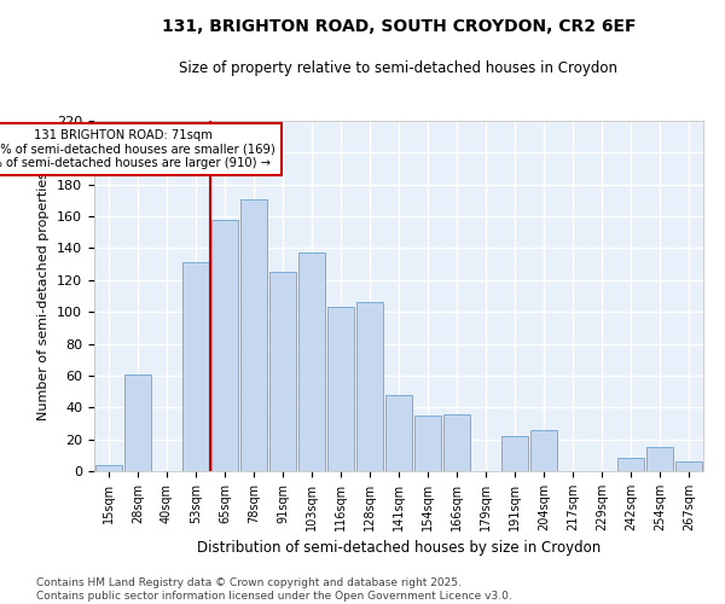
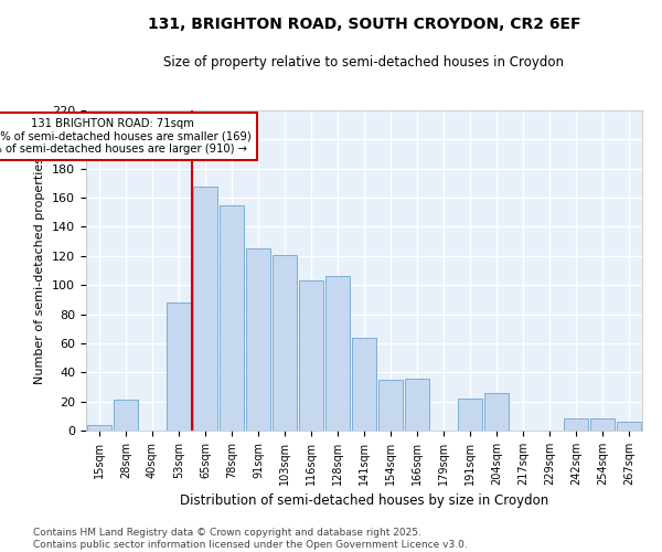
28sqm: 61 -> 21
53sqm: 131 -> 88
65sqm: 158 -> 168
78sqm: 171 -> 155
103sqm: 137 -> 121
141sqm: 48 -> 64
254sqm: 15 -> 8
